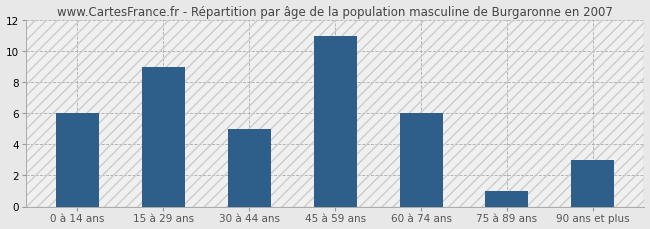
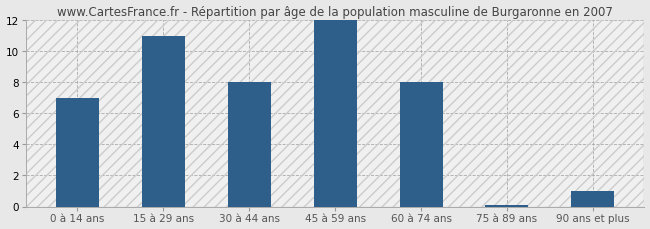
0 à 14 ans: 6.0 -> 7.0
15 à 29 ans: 9.0 -> 11.0
30 à 44 ans: 5.0 -> 8.0
45 à 59 ans: 11.0 -> 12.0
60 à 74 ans: 6.0 -> 8.0
75 à 89 ans: 1.0 -> 0.1
90 ans et plus: 3.0 -> 1.0
